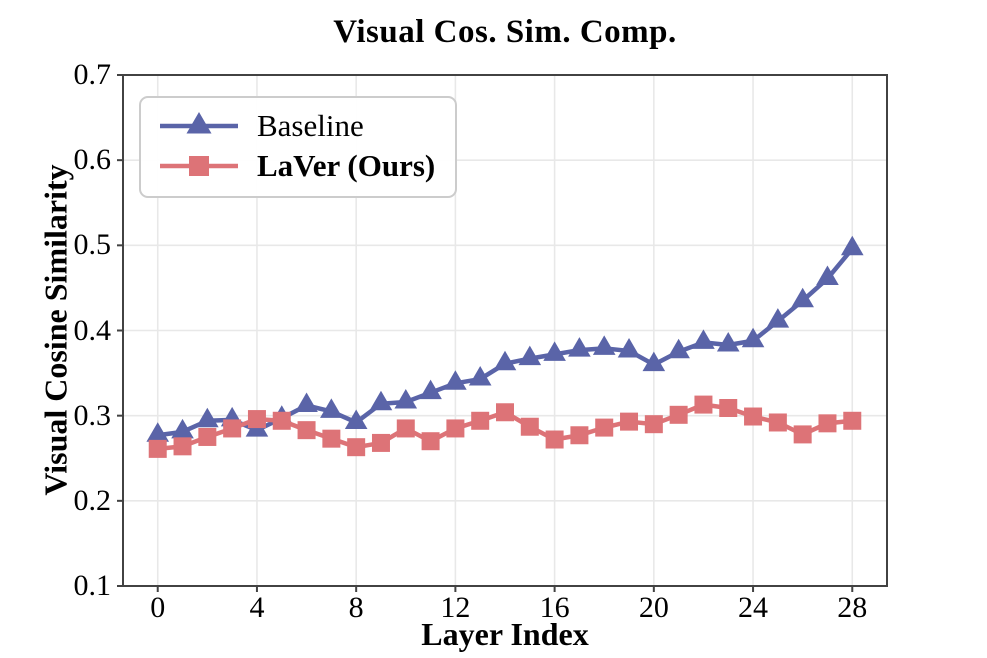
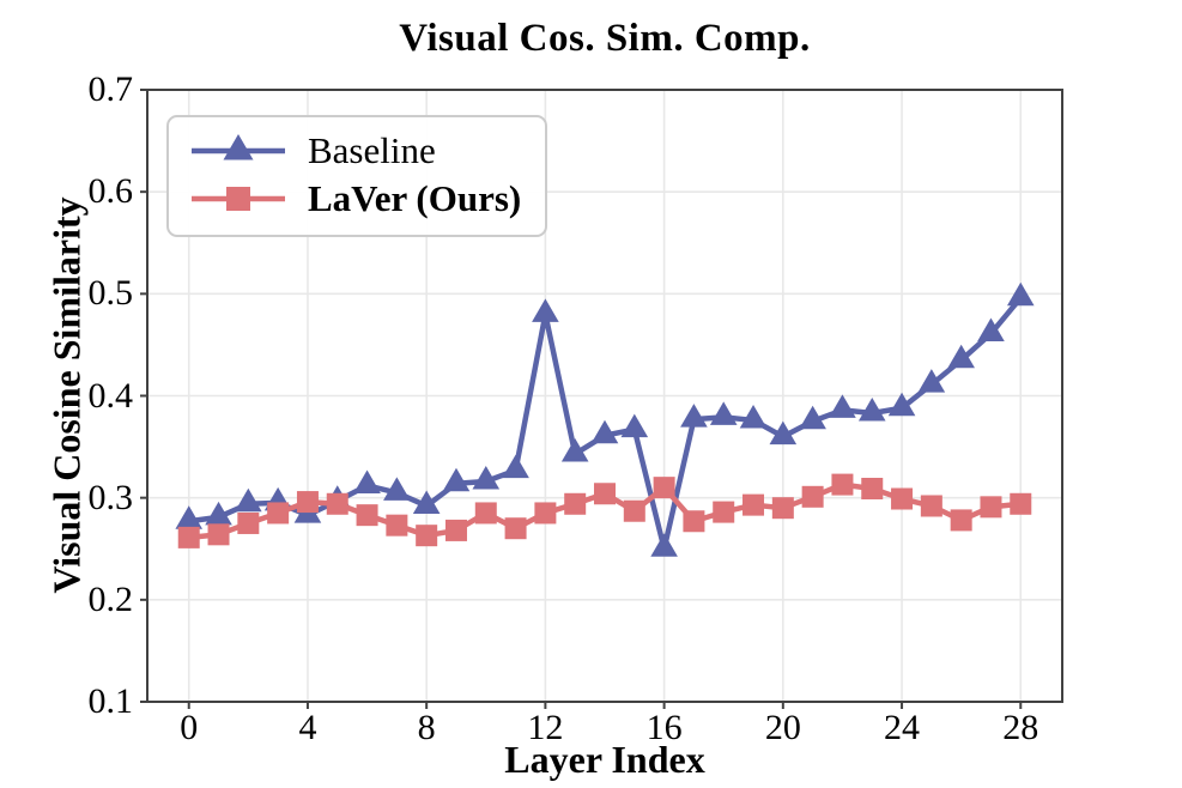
Baseline/12: 0.34 -> 0.48
Baseline/16: 0.37 -> 0.25
LaVer (Ours)/16: 0.27 -> 0.31
